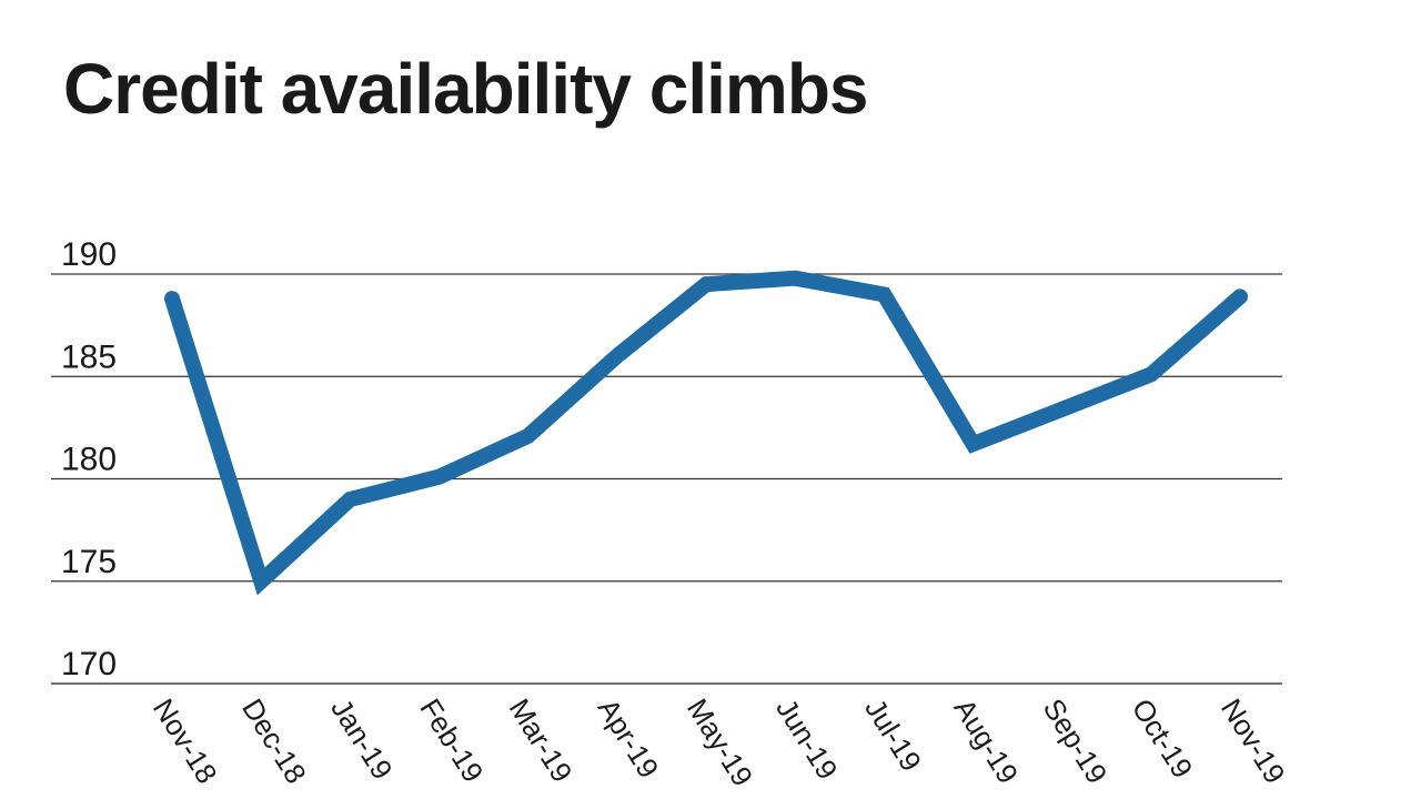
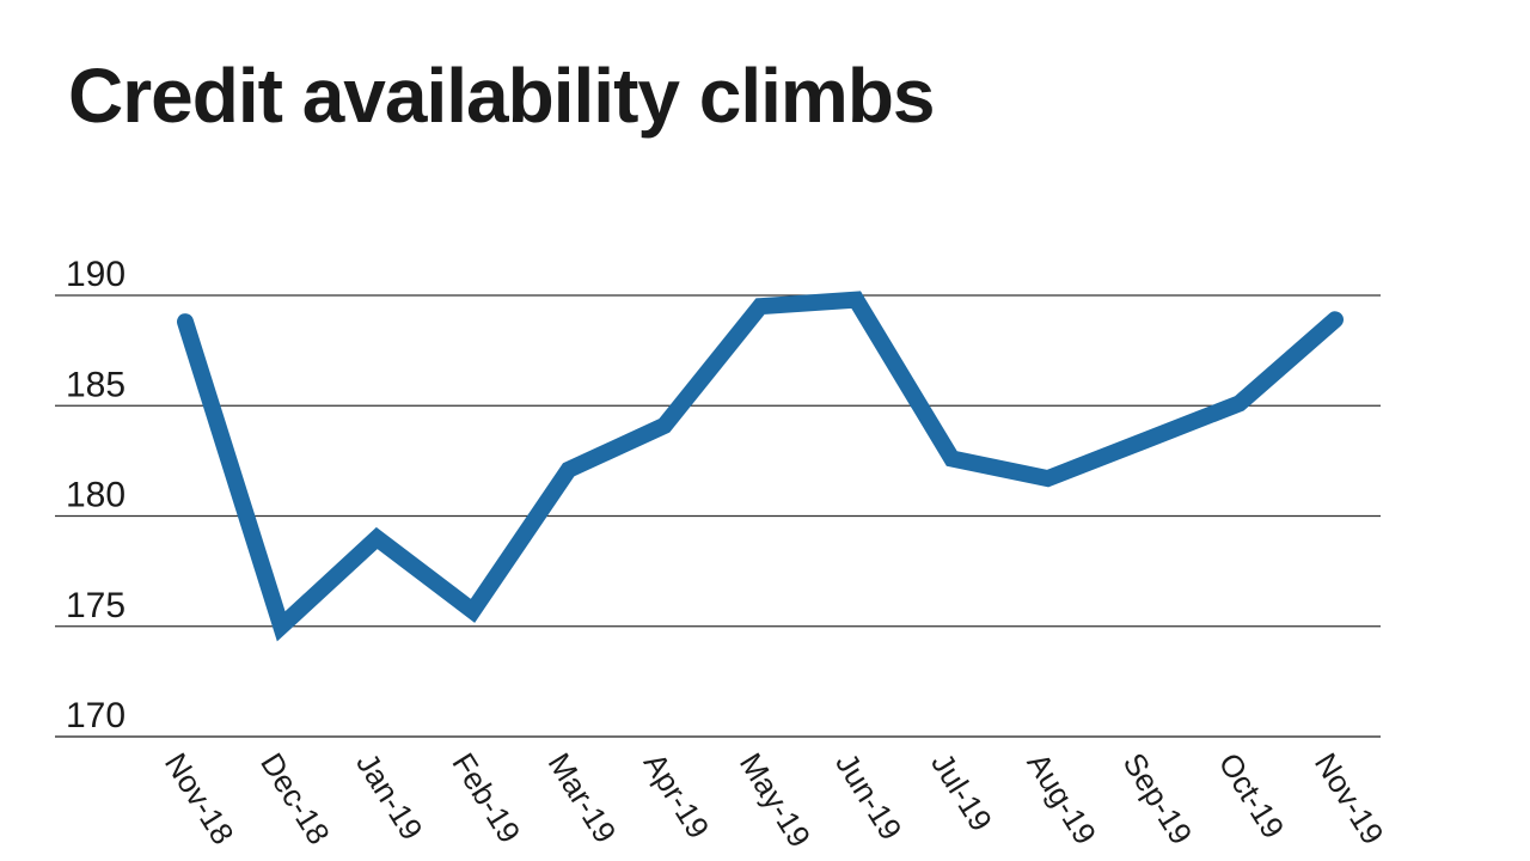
Feb-19: 180.1 -> 175.7
Apr-19: 186.0 -> 184.1
Jul-19: 189.0 -> 182.6
